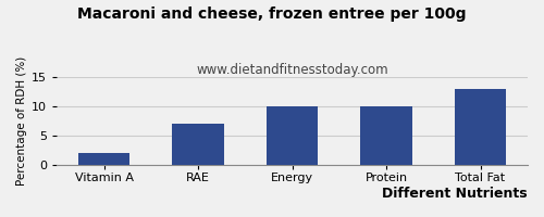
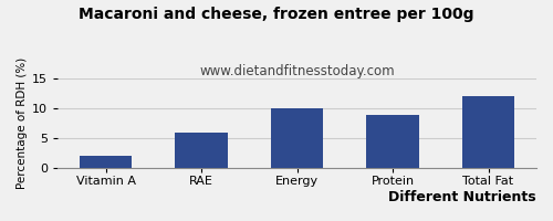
RAE: 7 -> 6
Protein: 10 -> 9
Total Fat: 13 -> 12
